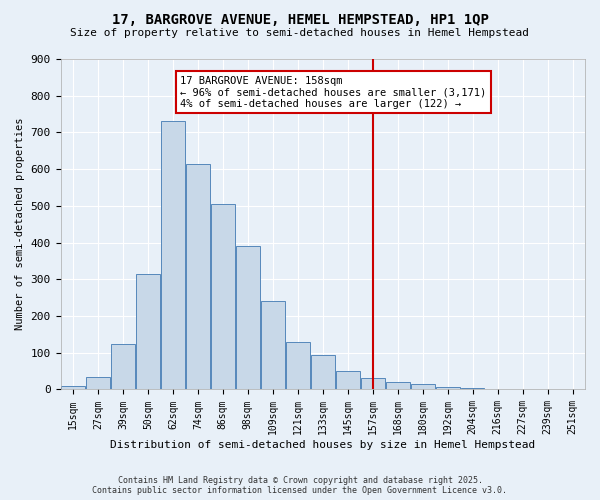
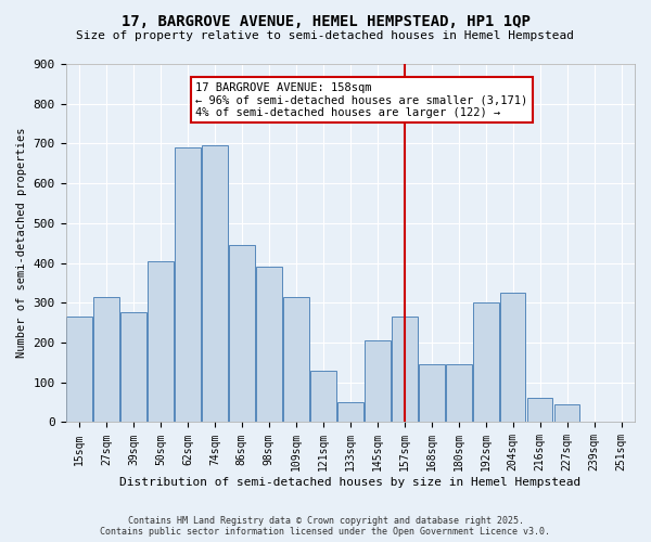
15sqm: 10 -> 265
27sqm: 35 -> 315
39sqm: 125 -> 275
50sqm: 315 -> 405
62sqm: 730 -> 690
74sqm: 615 -> 695
86sqm: 505 -> 445
109sqm: 240 -> 315
133sqm: 95 -> 50
145sqm: 50 -> 205
157sqm: 30 -> 265
168sqm: 20 -> 145
180sqm: 15 -> 145
192sqm: 8 -> 300
204sqm: 5 -> 325
216sqm: 2 -> 60
227sqm: 1 -> 45
